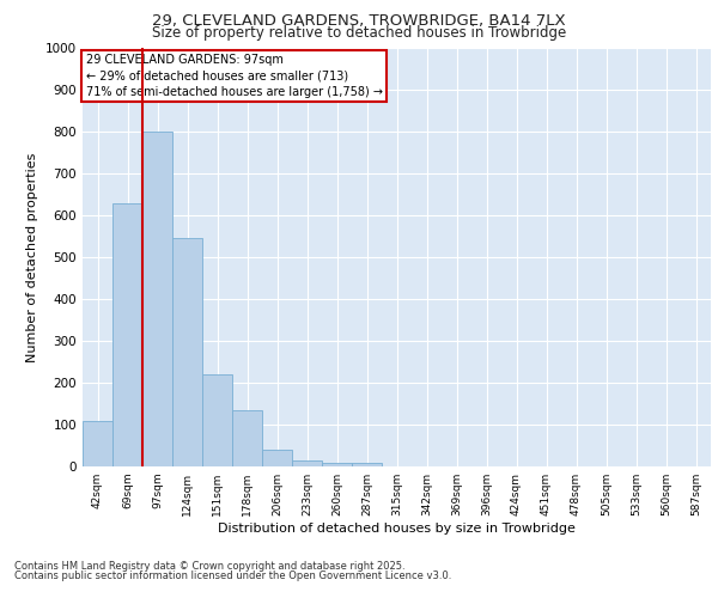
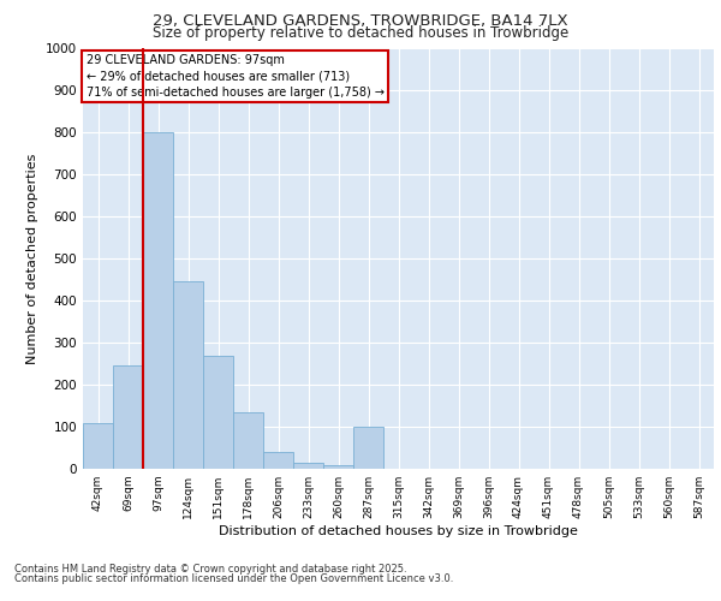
69sqm: 630 -> 245
124sqm: 545 -> 445
151sqm: 220 -> 270
287sqm: 10 -> 100
